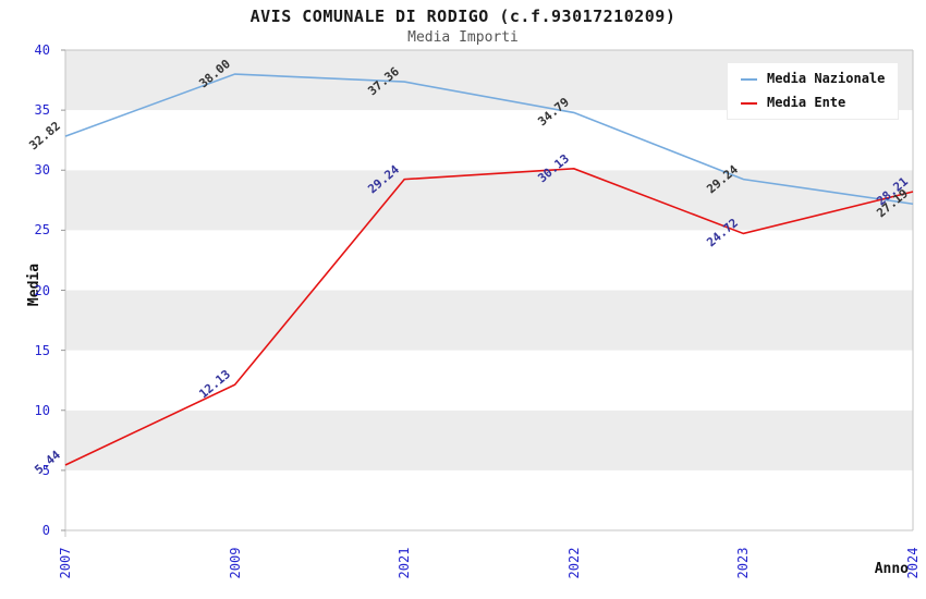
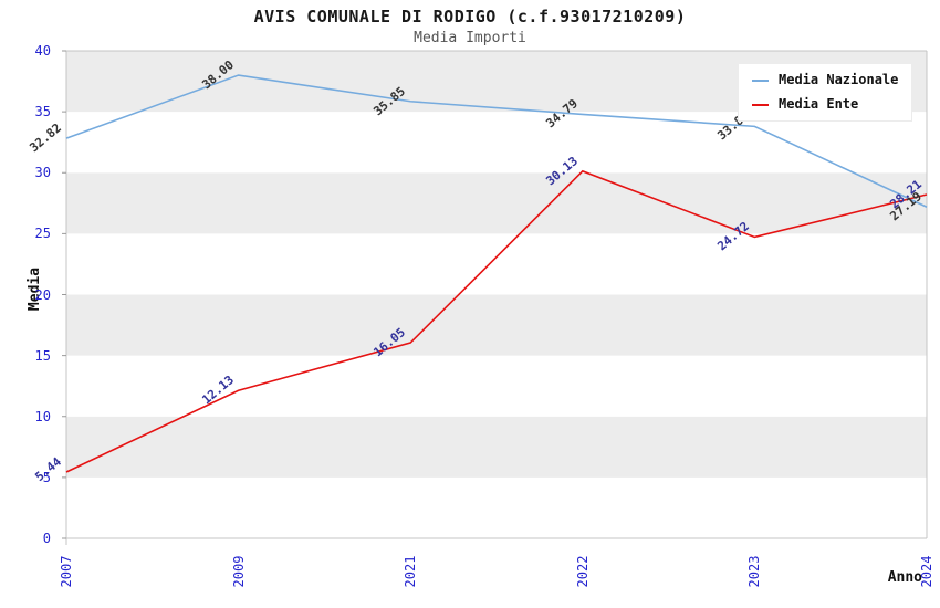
Media Nazionale/2021: 37.36 -> 35.85
Media Ente/2021: 29.24 -> 16.05
Media Nazionale/2023: 29.24 -> 33.80
